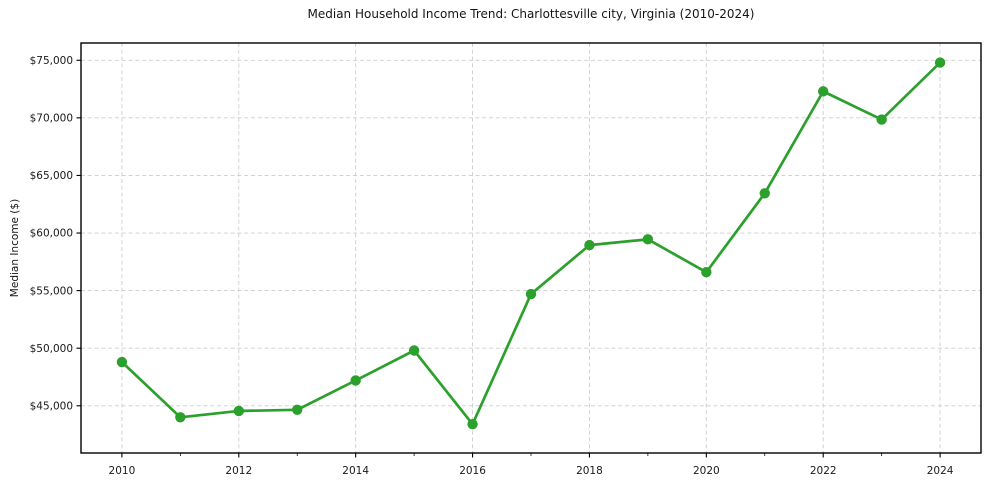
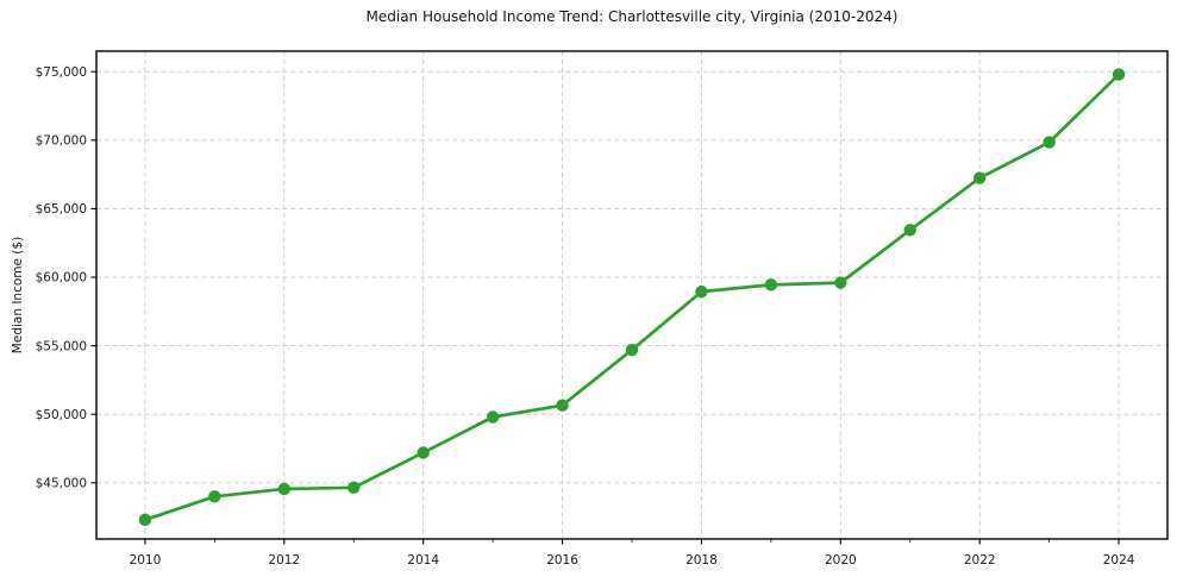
2010: $48800 -> $42300
2016: $43400 -> $50600
2020: $56600 -> $59600
2022: $72300 -> $67200
